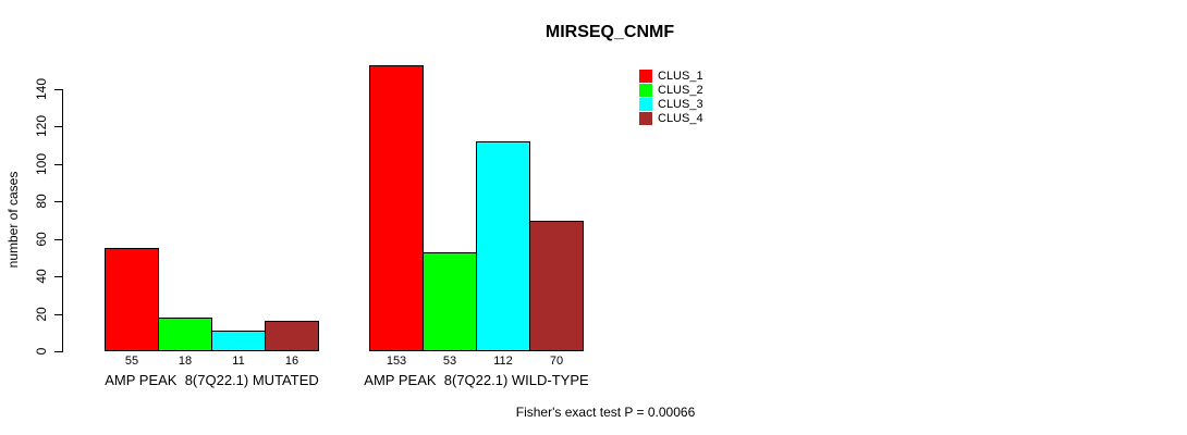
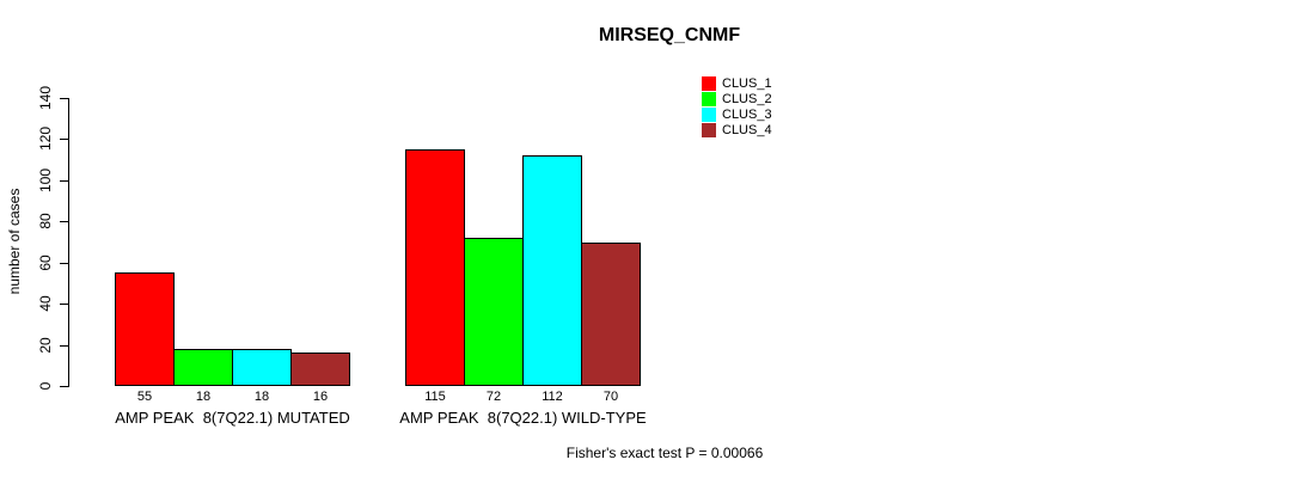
CLUS_3/AMP PEAK 8(7Q22.1) MUTATED: 11 -> 18
CLUS_1/AMP PEAK 8(7Q22.1) WILD-TYPE: 153 -> 115
CLUS_2/AMP PEAK 8(7Q22.1) WILD-TYPE: 53 -> 72
